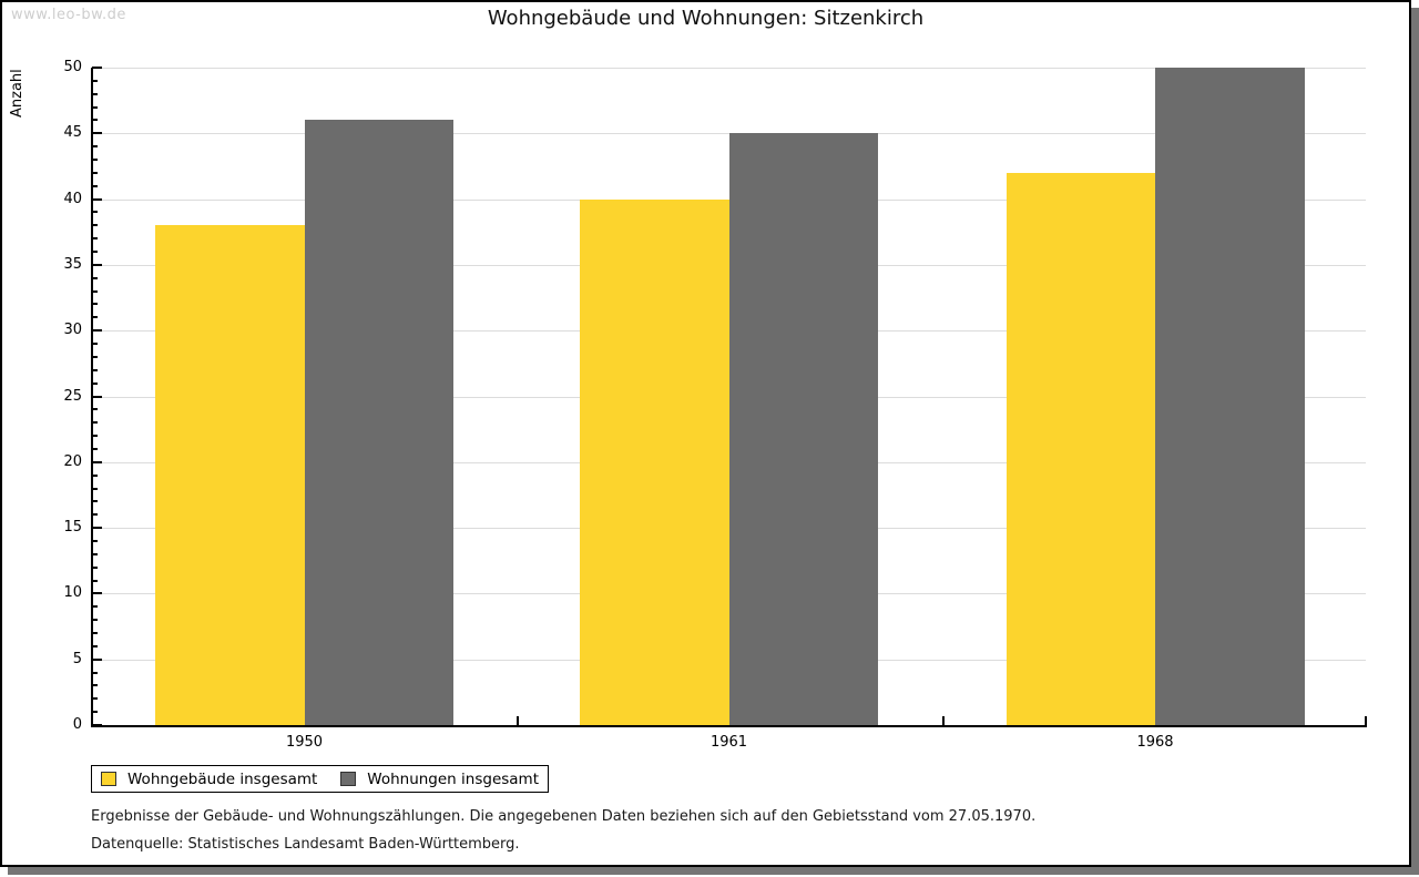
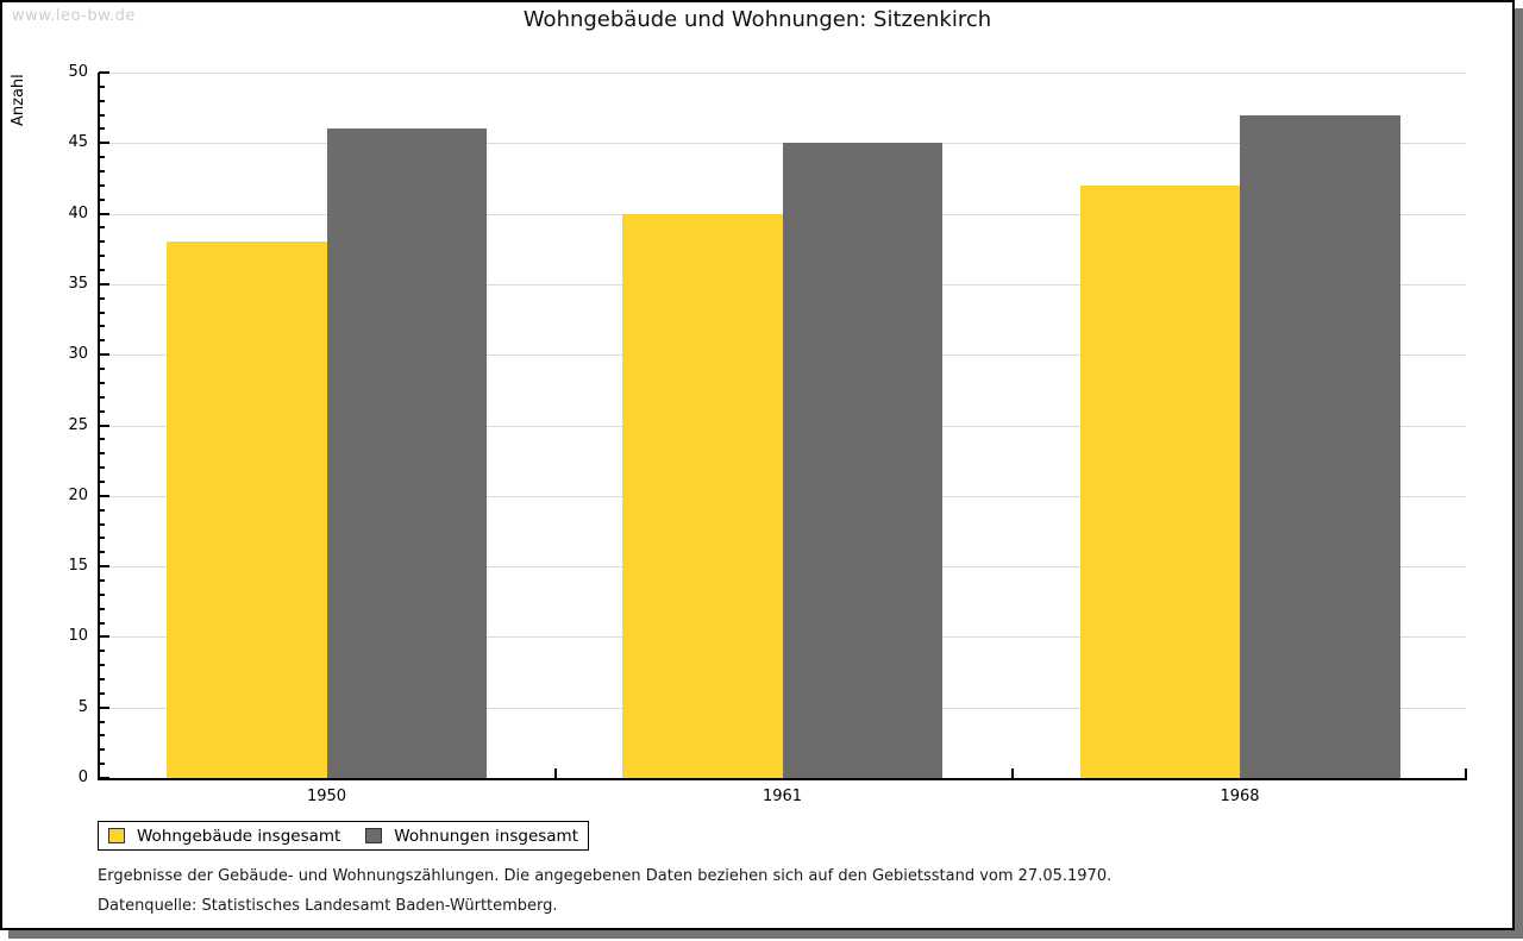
Wohnungen insgesamt/1968: 50 -> 47
